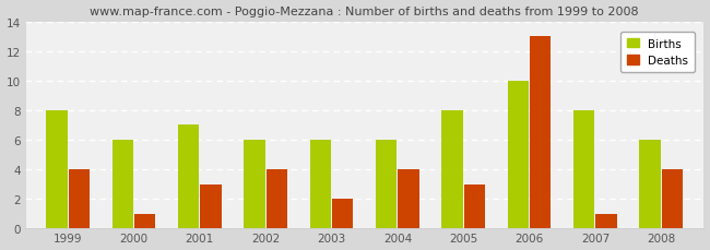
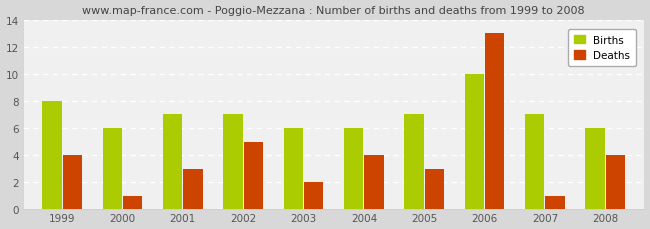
Births/2002: 6 -> 7
Deaths/2002: 4 -> 5
Births/2005: 8 -> 7
Births/2007: 8 -> 7
